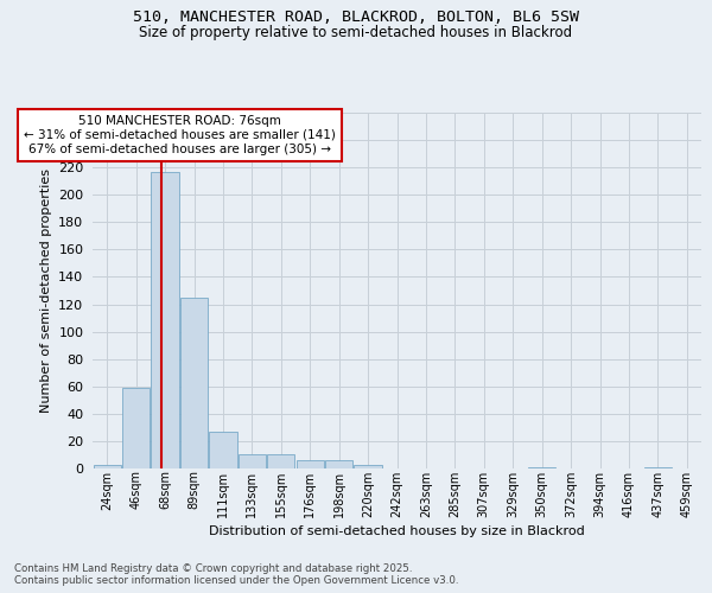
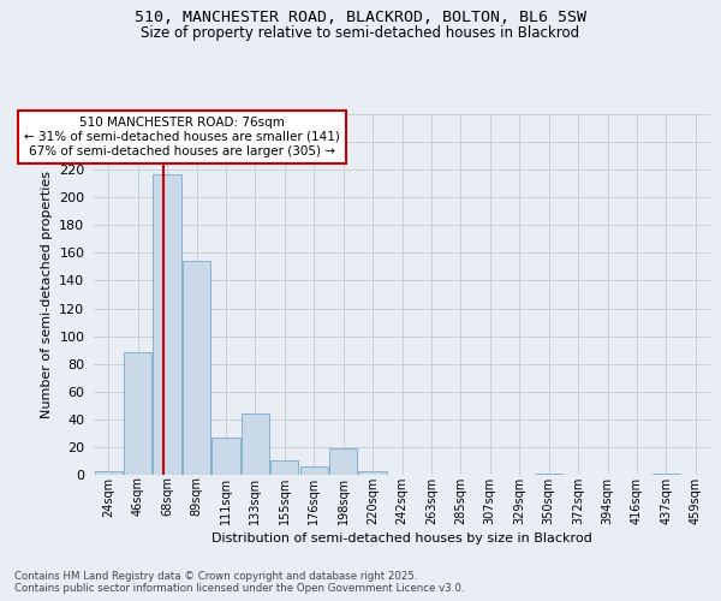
46sqm: 59 -> 88
89sqm: 125 -> 154
133sqm: 10 -> 44
198sqm: 6 -> 19
